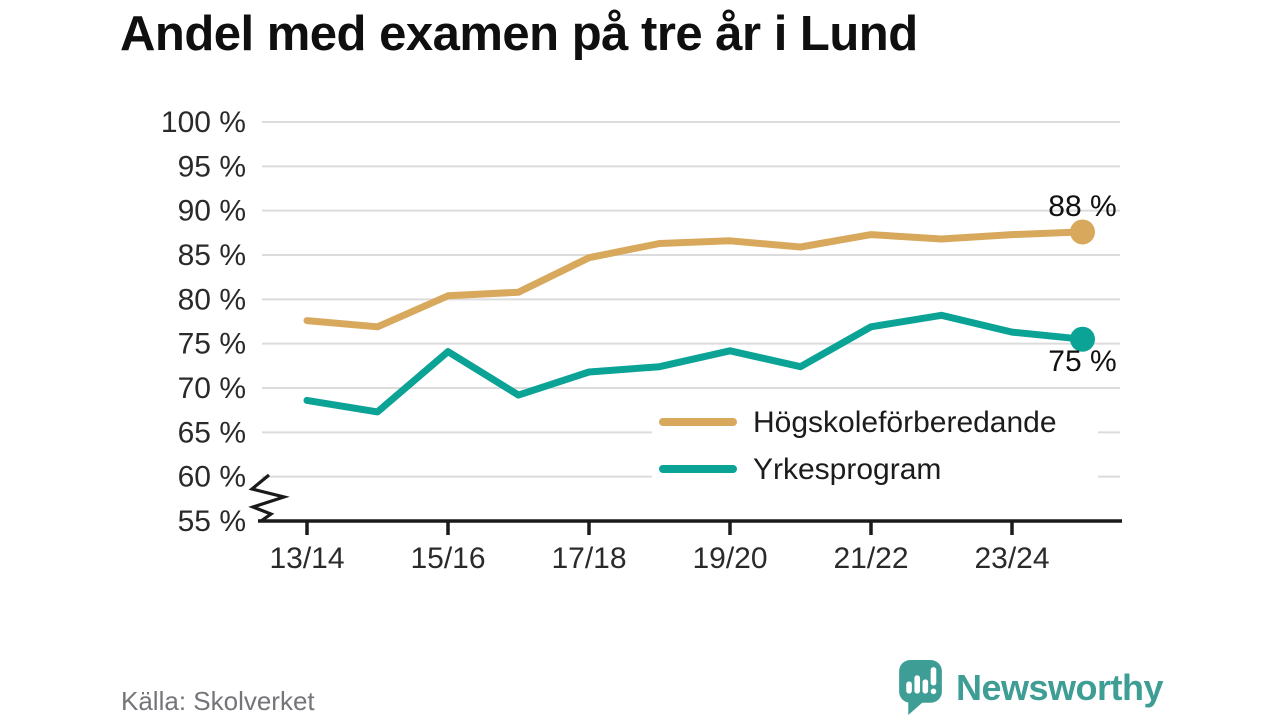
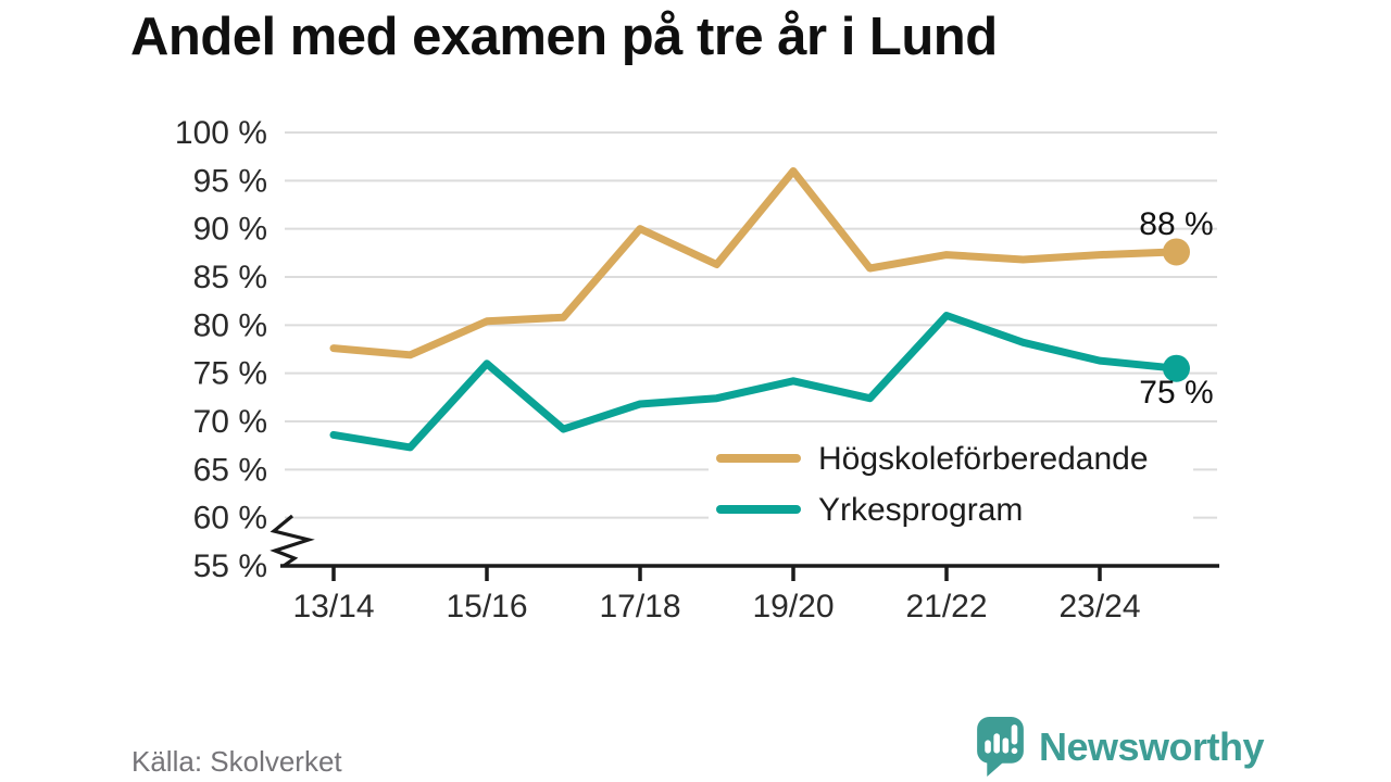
Yrkesprogram/15/16: 74% -> 76%
Högskoleförberedande/17/18: 85% -> 90%
Högskoleförberedande/19/20: 87% -> 96%
Yrkesprogram/21/22: 77% -> 81%
